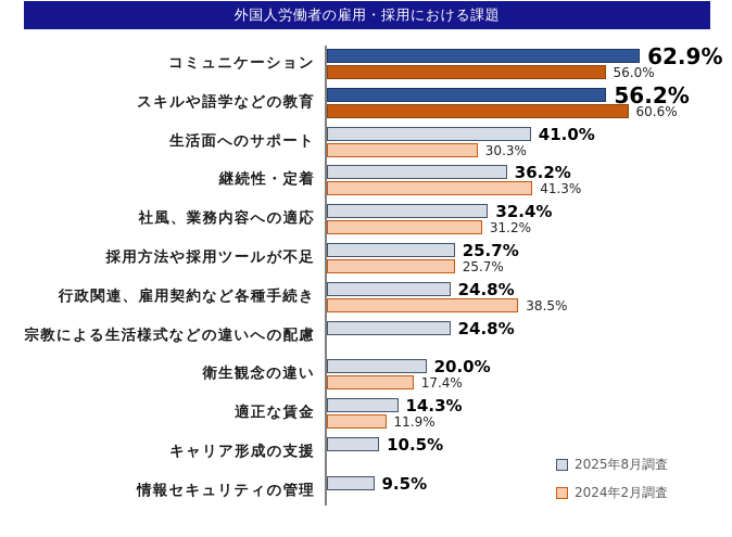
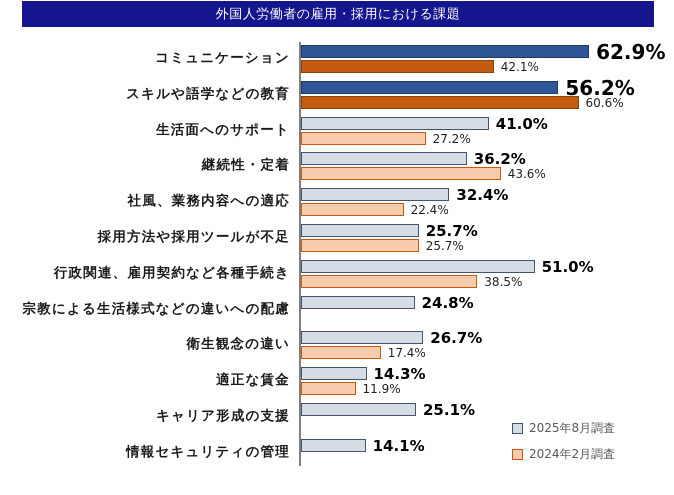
2024年2月調査/コミュニケーション: 56.0% -> 42.1%
2024年2月調査/生活面へのサポート: 30.3% -> 27.2%
2024年2月調査/継続性・定着: 41.3% -> 43.6%
2024年2月調査/社風、業務内容への適応: 31.2% -> 22.4%
2025年8月調査/行政関連、雇用契約など各種手続き: 24.8% -> 51.0%
2025年8月調査/衛生観念の違い: 20.0% -> 26.7%
2025年8月調査/キャリア形成の支援: 10.5% -> 25.1%
2025年8月調査/情報セキュリティの管理: 9.5% -> 14.1%
